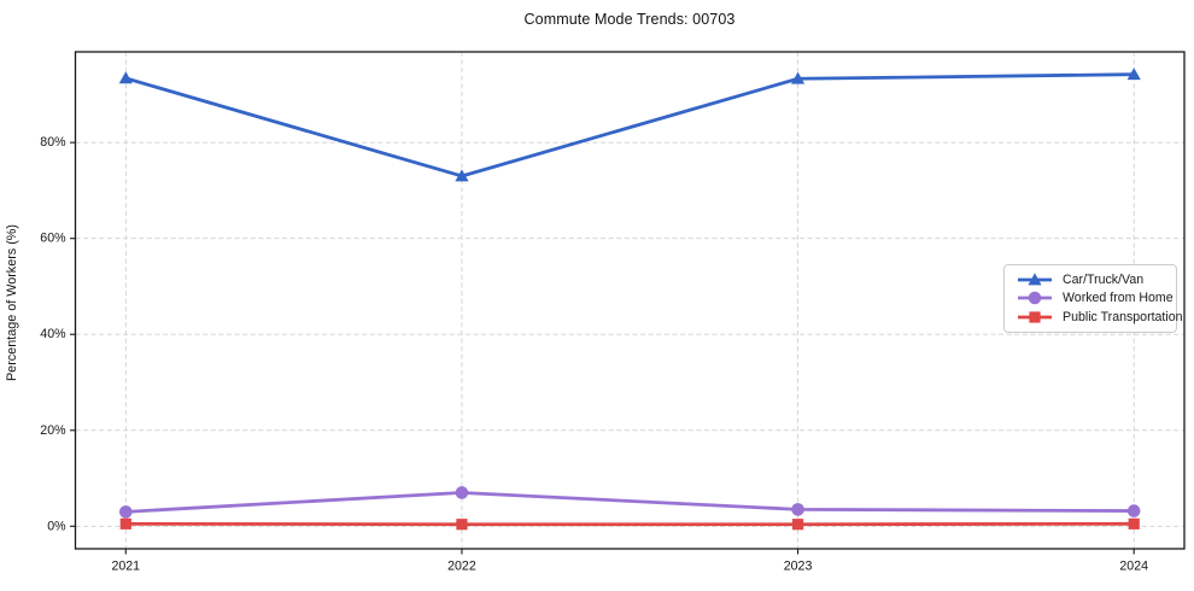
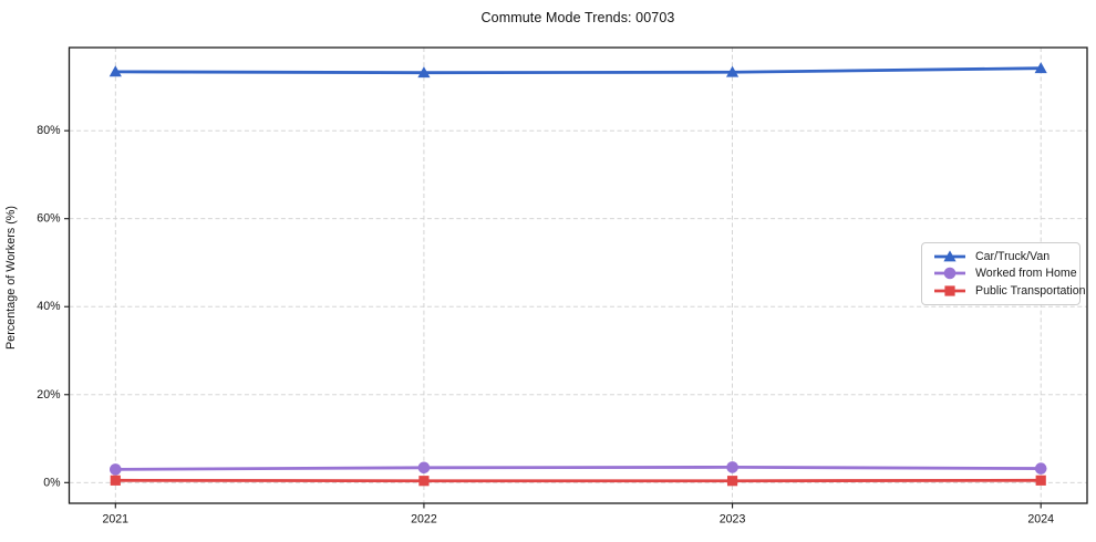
Car/Truck/Van/2022: 73% -> 93%
Worked from Home/2022: 7% -> 3%
